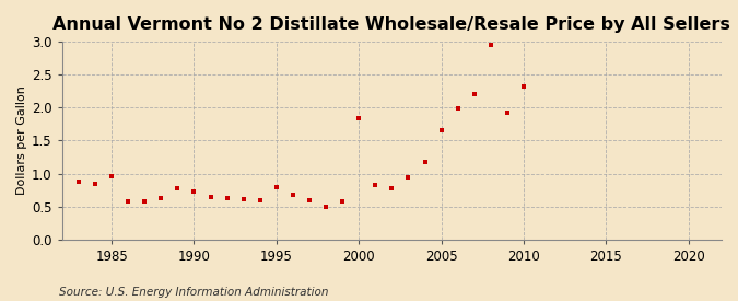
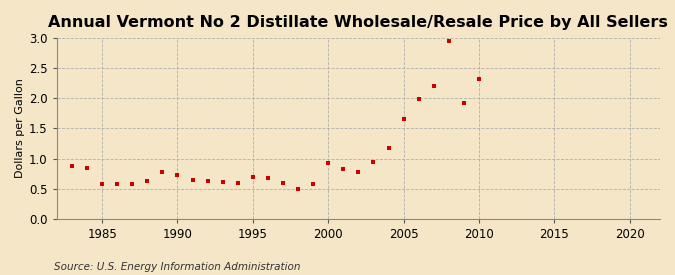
1985: 0.96 -> 0.57
1995: 0.80 -> 0.70
2000: 1.84 -> 0.93
